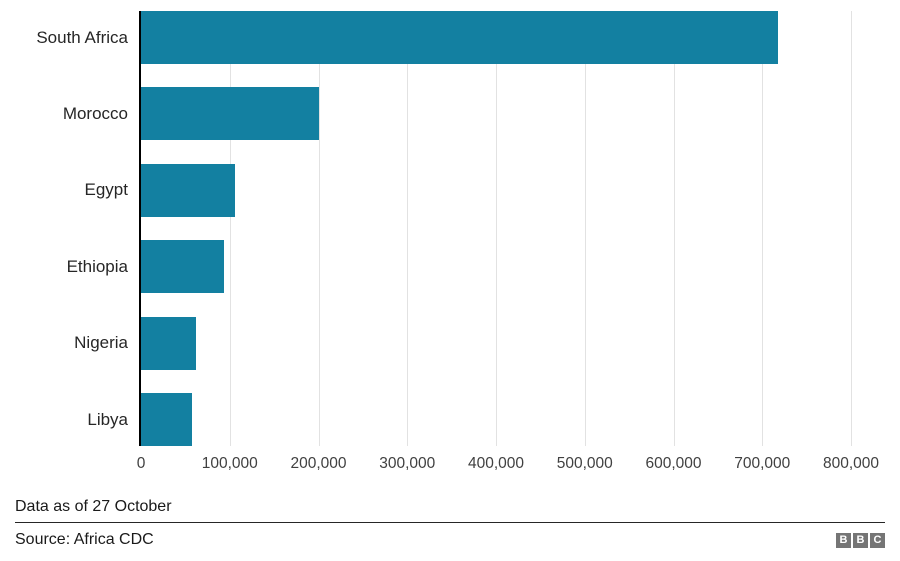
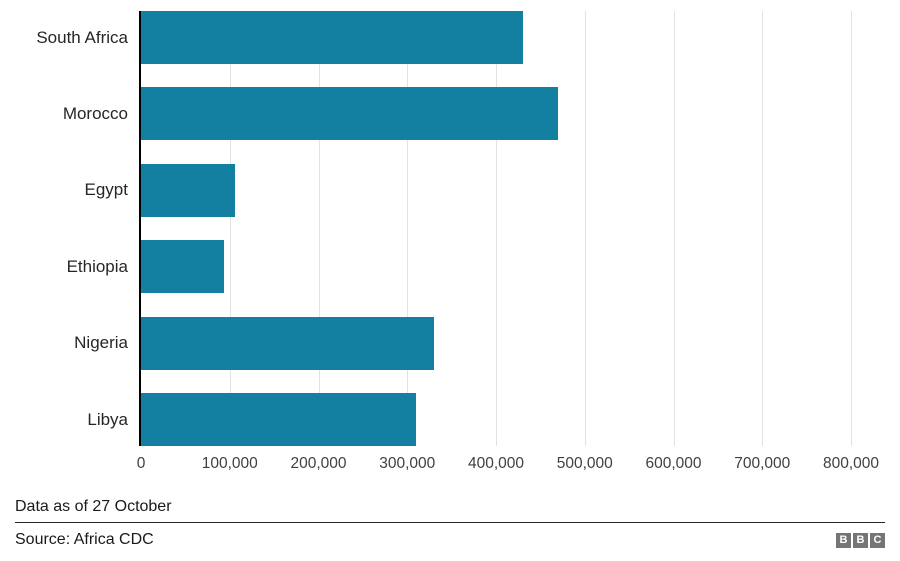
South Africa: 720000 -> 430000
Morocco: 200000 -> 470000
Nigeria: 60000 -> 330000
Libya: 60000 -> 310000
